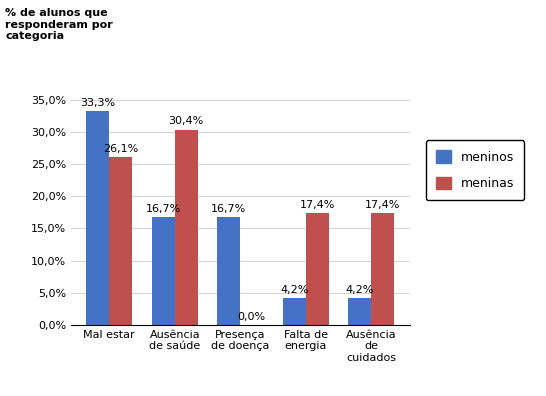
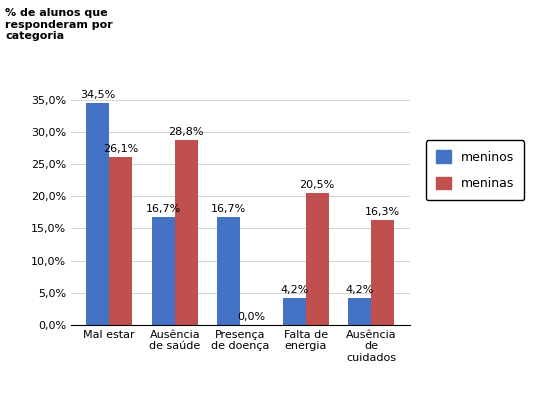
meninos/Mal estar: 33,3% -> 34,5%
meninas/Ausência de saúde: 30,4% -> 28,8%
meninas/Falta de energia: 17,4% -> 20,5%
meninas/Ausência de cuidados: 17,4% -> 16,3%
